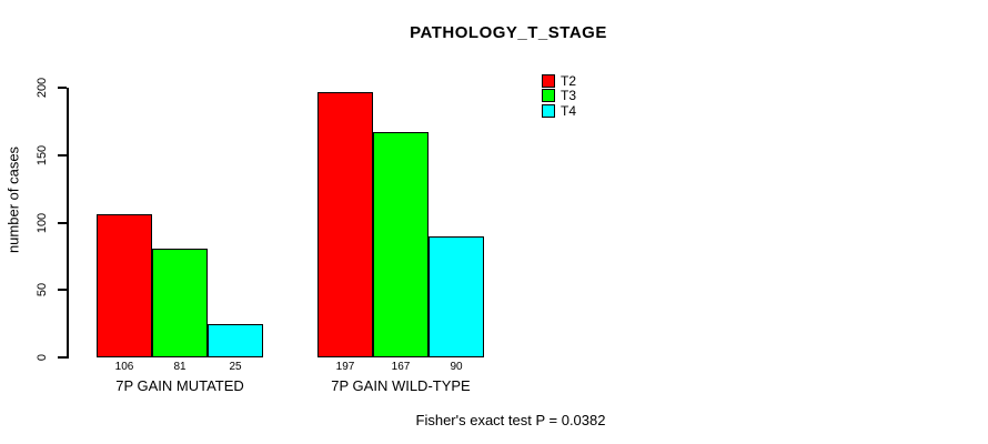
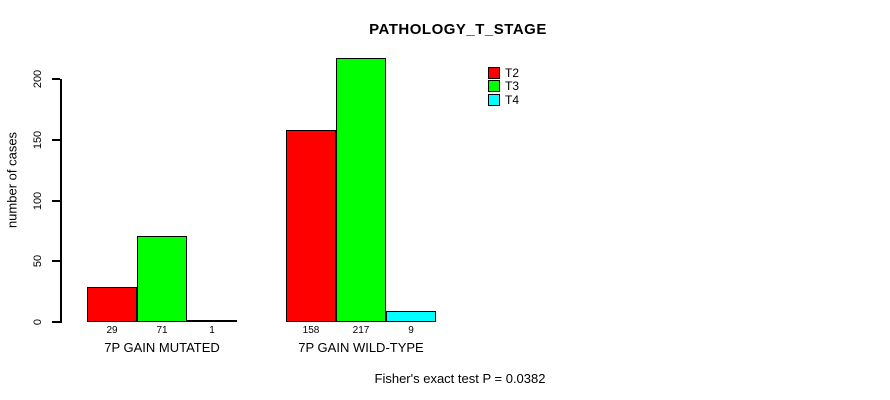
T2/7P GAIN MUTATED: 106 -> 29
T3/7P GAIN MUTATED: 81 -> 71
T4/7P GAIN MUTATED: 25 -> 1
T2/7P GAIN WILD-TYPE: 197 -> 158
T3/7P GAIN WILD-TYPE: 167 -> 217
T4/7P GAIN WILD-TYPE: 90 -> 9
